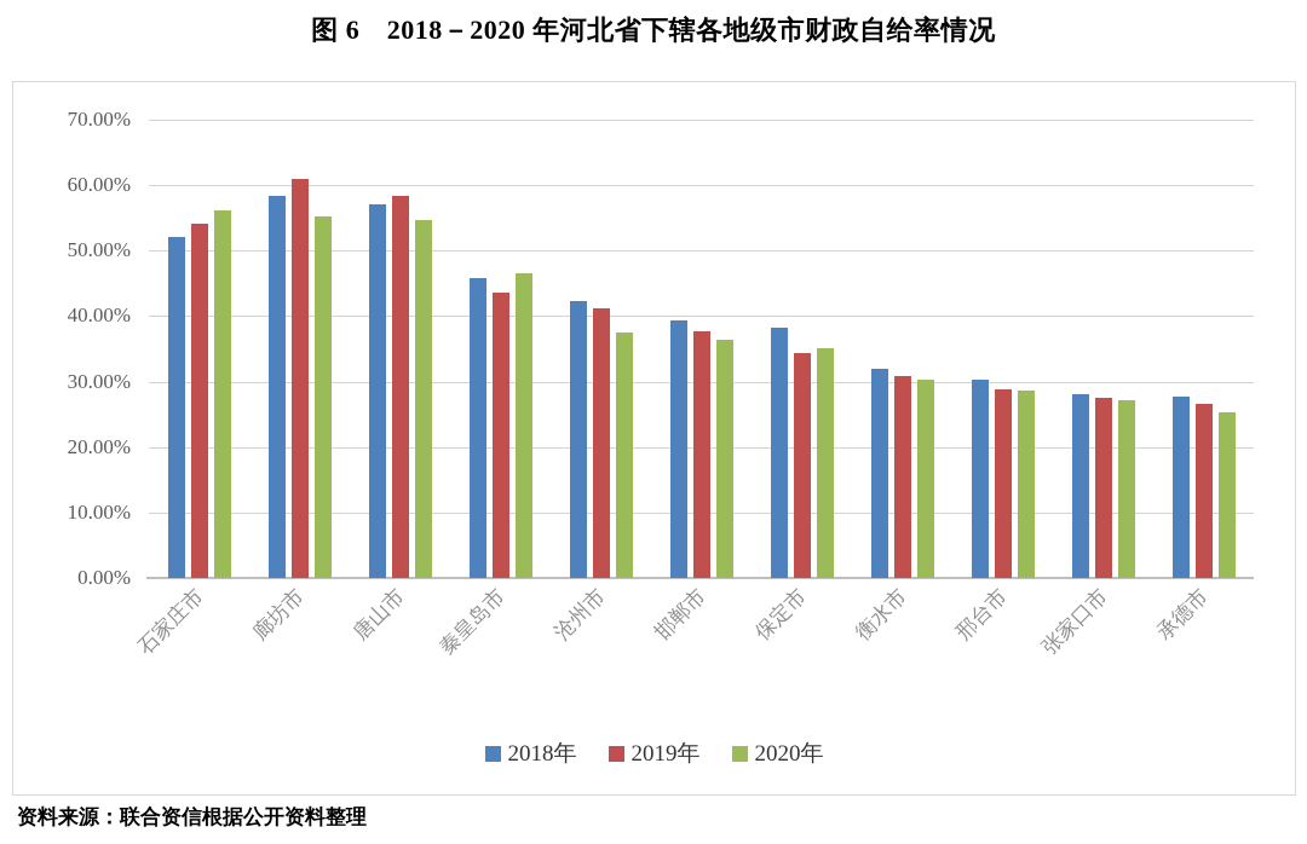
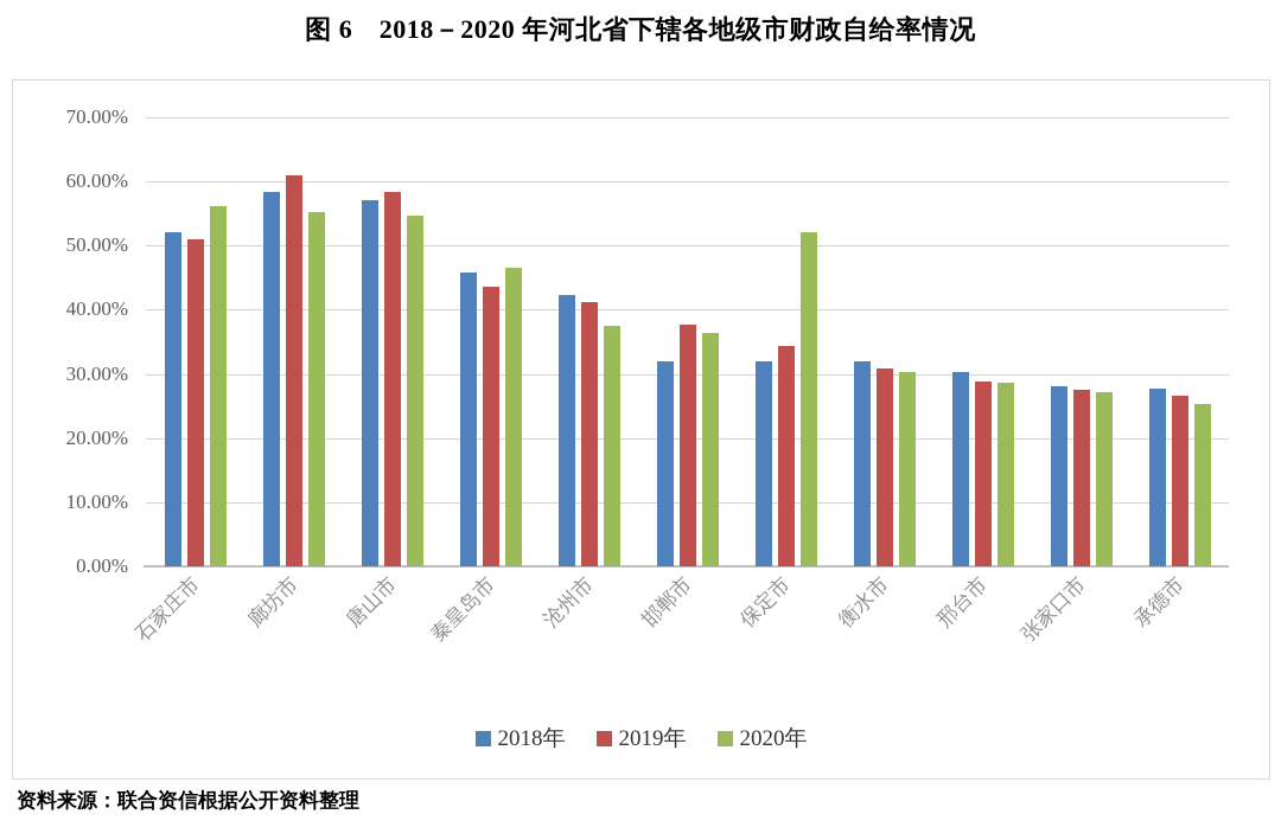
2019年/石家庄市: 54% -> 51%
2018年/邯郸市: 39% -> 32%
2018年/保定市: 38% -> 32%
2020年/保定市: 35% -> 52%
